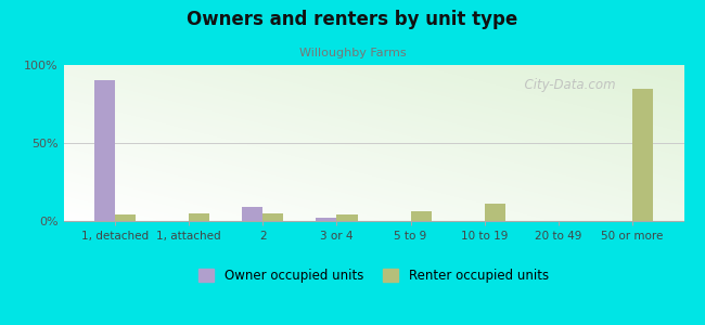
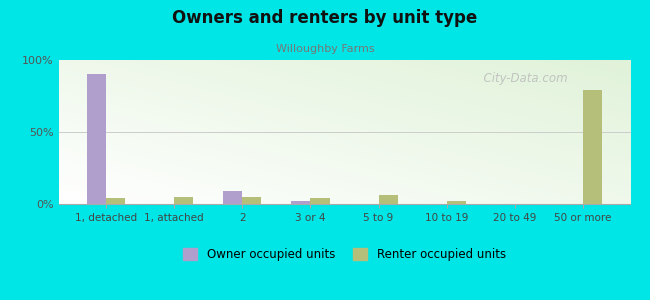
Renter occupied units/10 to 19: 11% -> 2%
Renter occupied units/50 or more: 85% -> 79%
